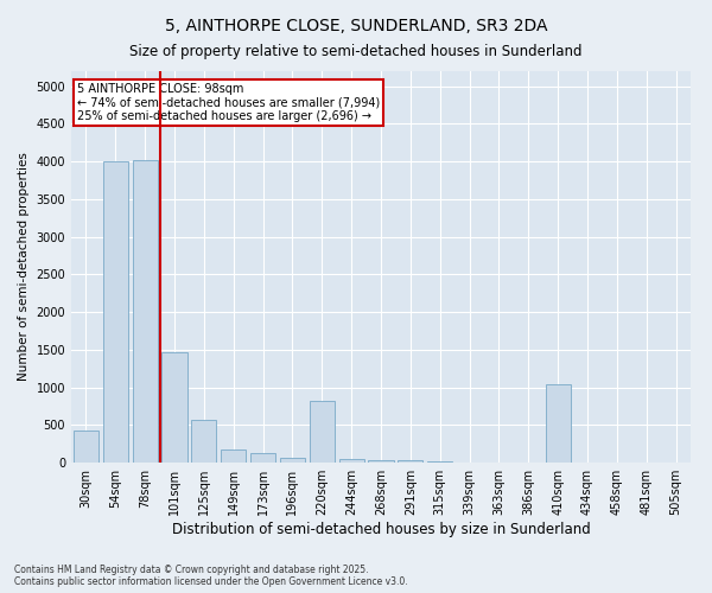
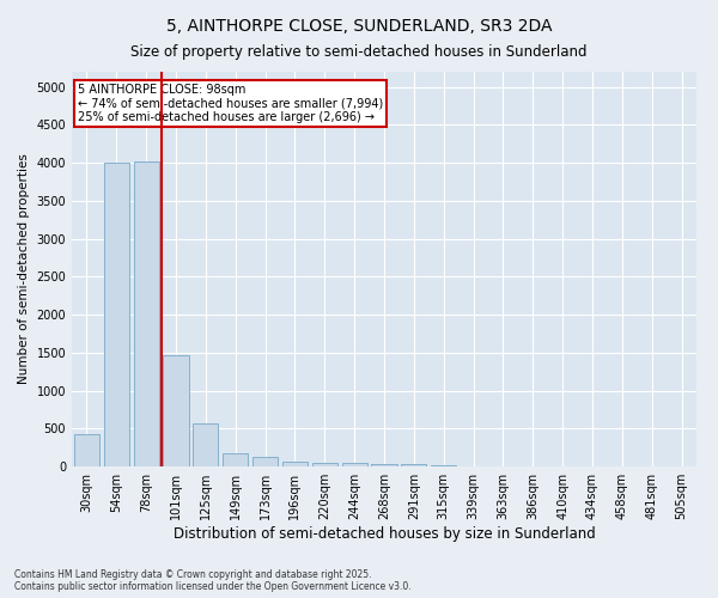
220sqm: 820 -> 50
410sqm: 1040 -> 0
